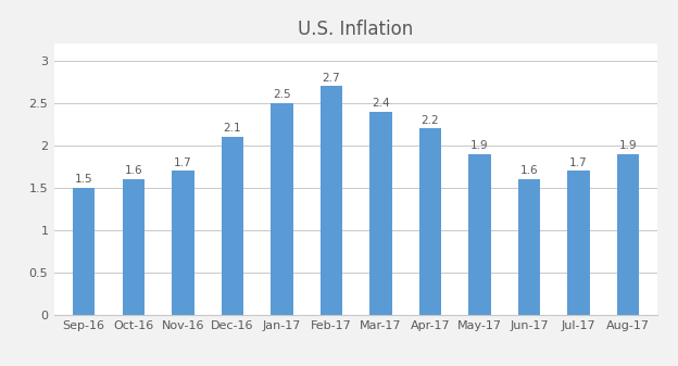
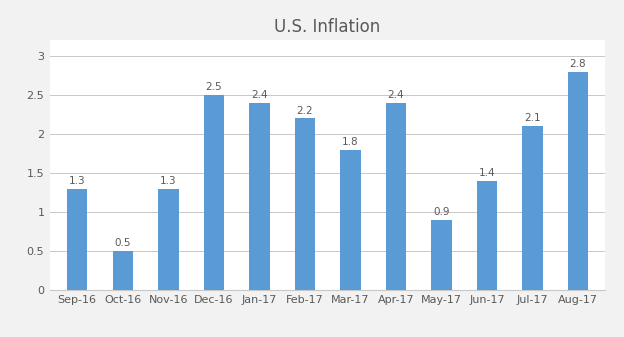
Sep-16: 1.5 -> 1.3
Oct-16: 1.6 -> 0.5
Nov-16: 1.7 -> 1.3
Dec-16: 2.1 -> 2.5
Jan-17: 2.5 -> 2.4
Feb-17: 2.7 -> 2.2
Mar-17: 2.4 -> 1.8
Apr-17: 2.2 -> 2.4
May-17: 1.9 -> 0.9
Jun-17: 1.6 -> 1.4
Jul-17: 1.7 -> 2.1
Aug-17: 1.9 -> 2.8
